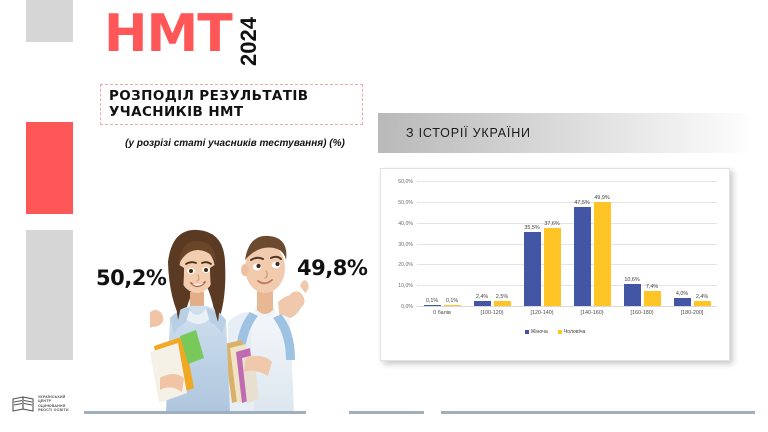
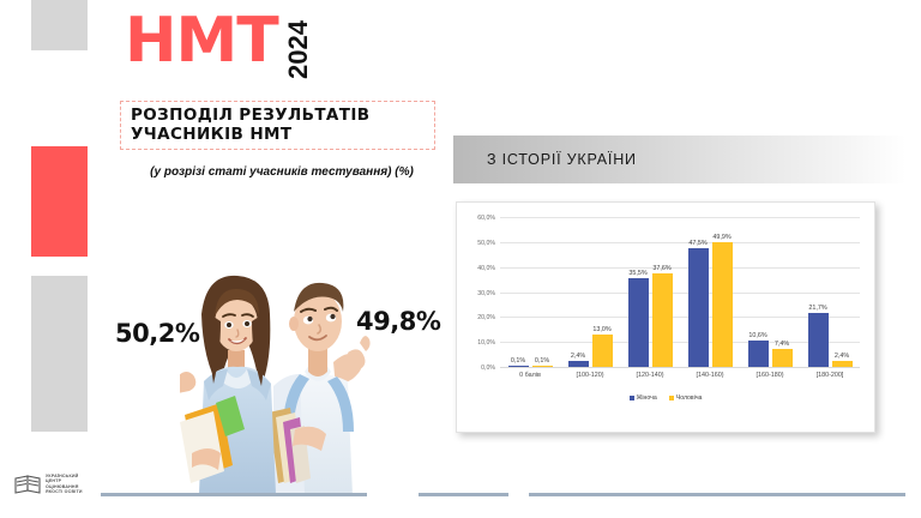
Чоловіча/[100-120): 2,5% -> 13,0%
Жіноча/[180-200]: 4,0% -> 21,7%
